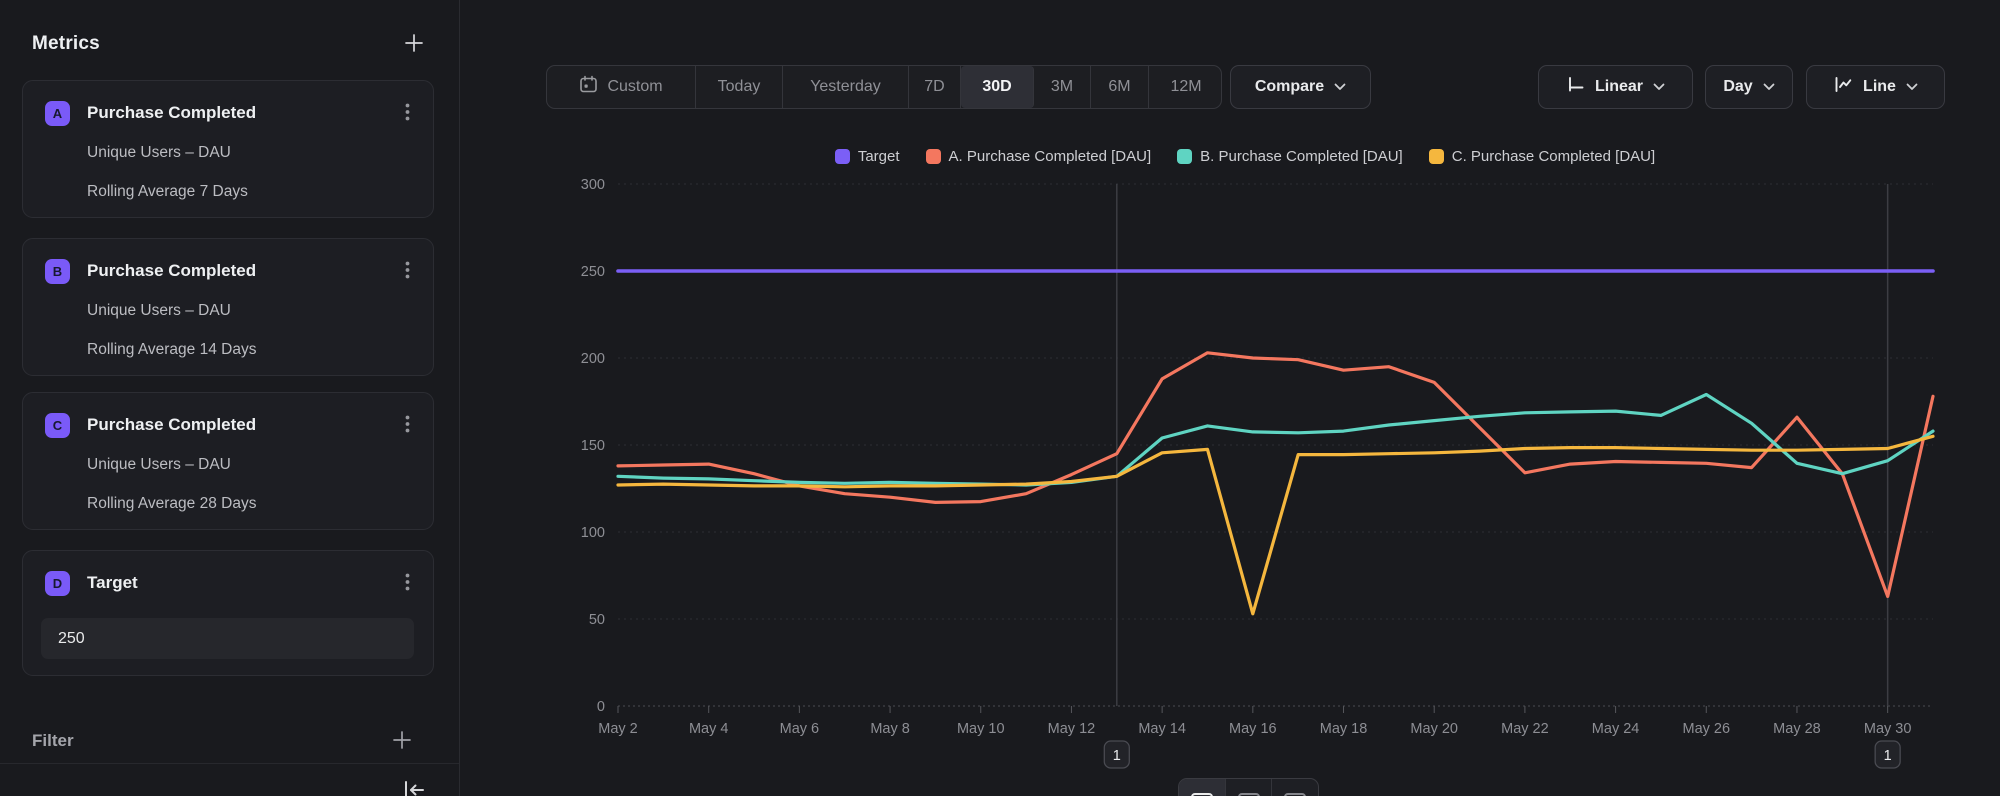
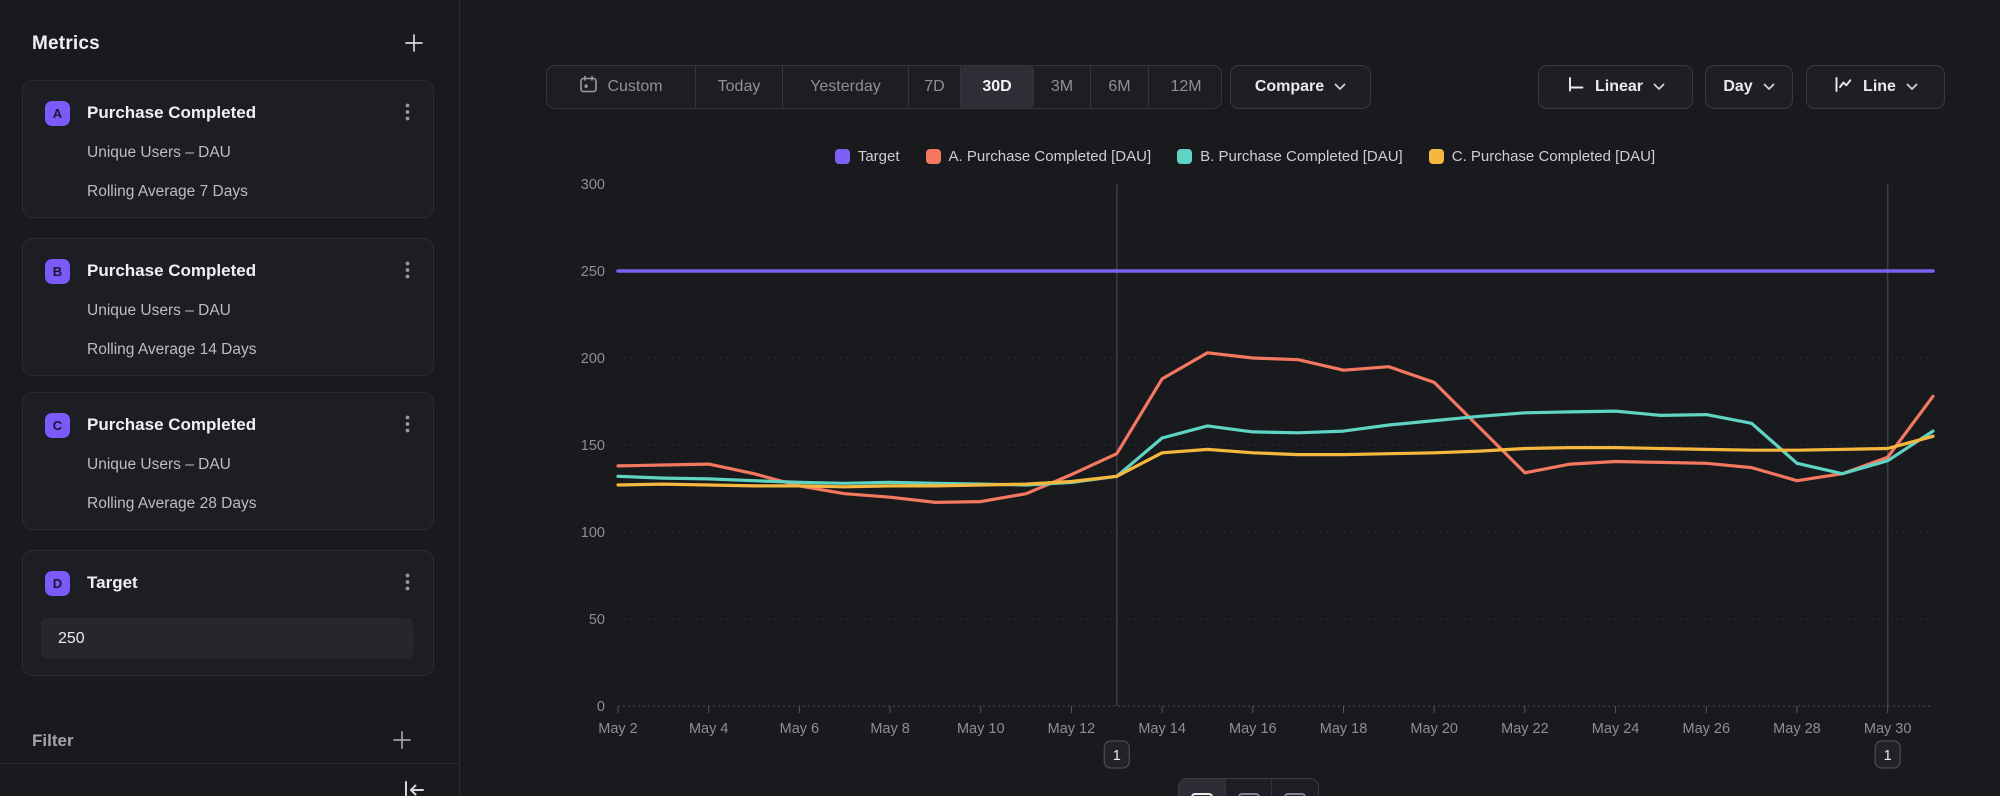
C. Purchase Completed [DAU]/May 16: 53 -> 146
B. Purchase Completed [DAU]/May 26: 179 -> 168
A. Purchase Completed [DAU]/May 28: 166 -> 130
A. Purchase Completed [DAU]/May 30: 63 -> 143
